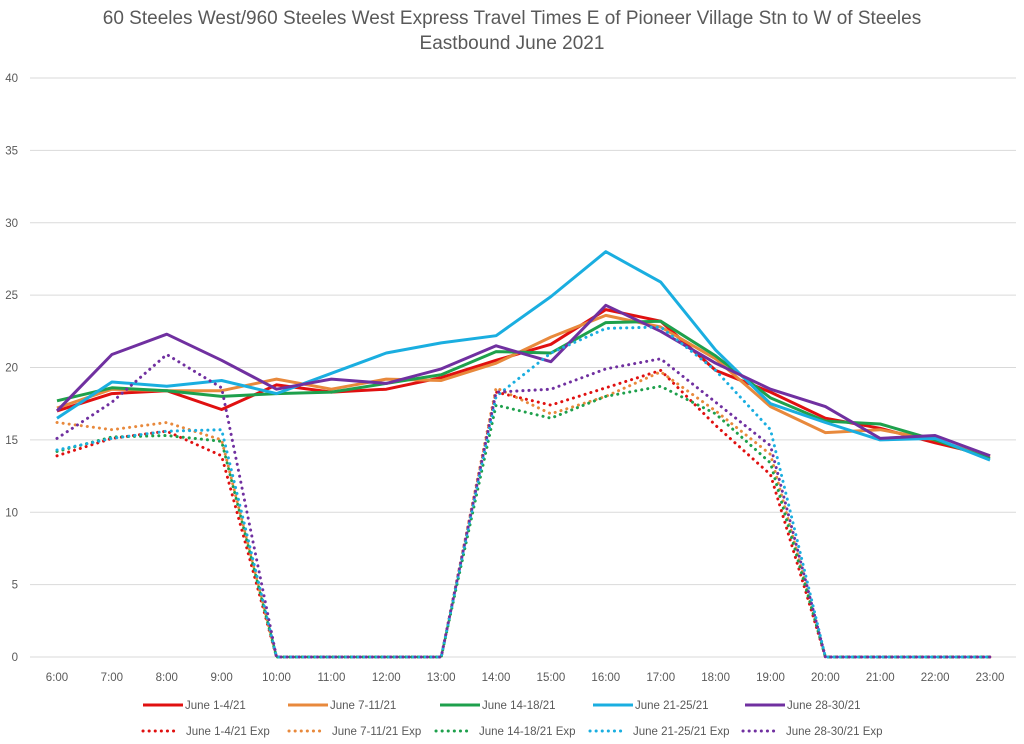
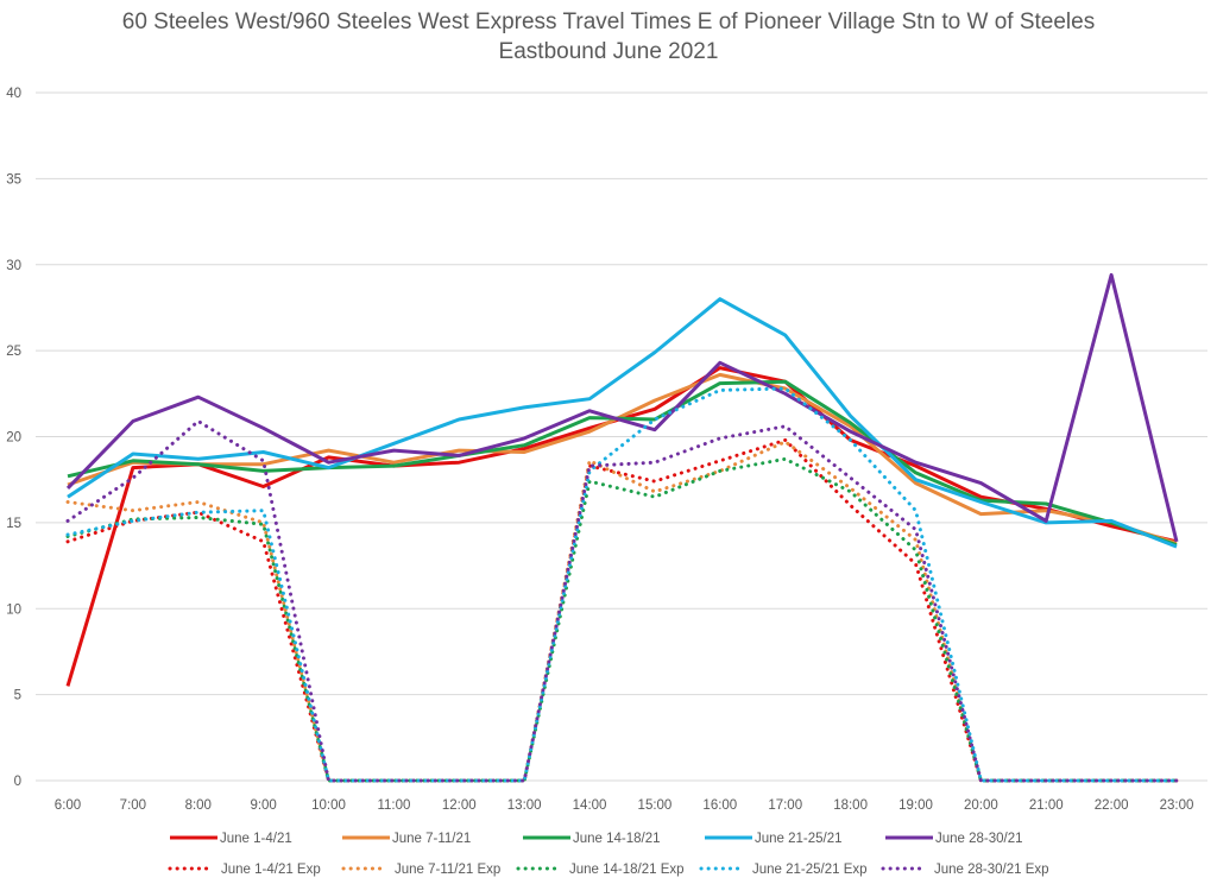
June 1-4/21/6:00: 17.0 -> 5.5
June 28-30/21/22:00: 15.3 -> 29.4
